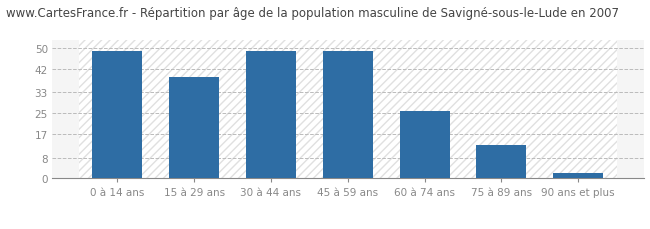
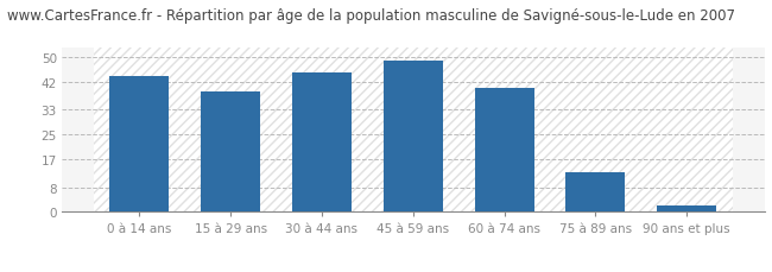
0 à 14 ans: 49 -> 44
30 à 44 ans: 49 -> 45
60 à 74 ans: 26 -> 40
